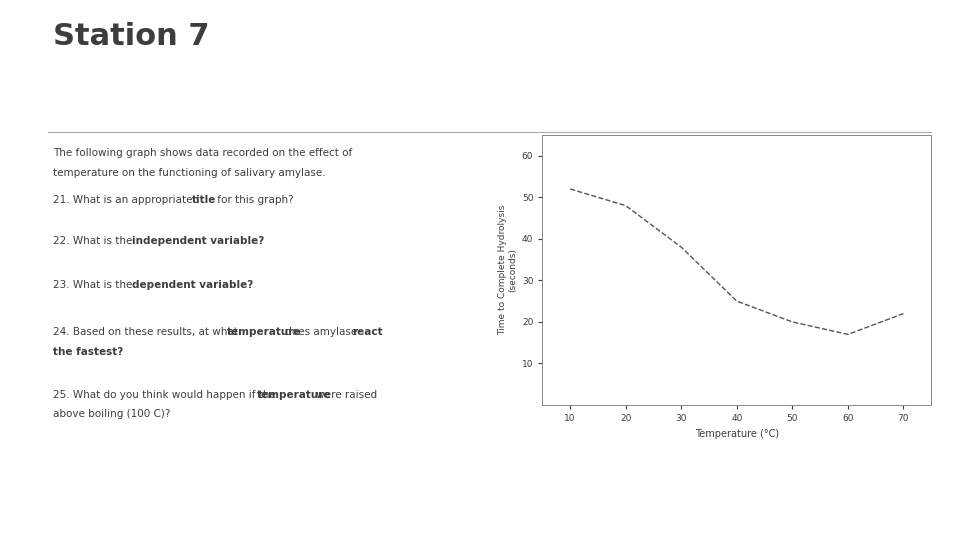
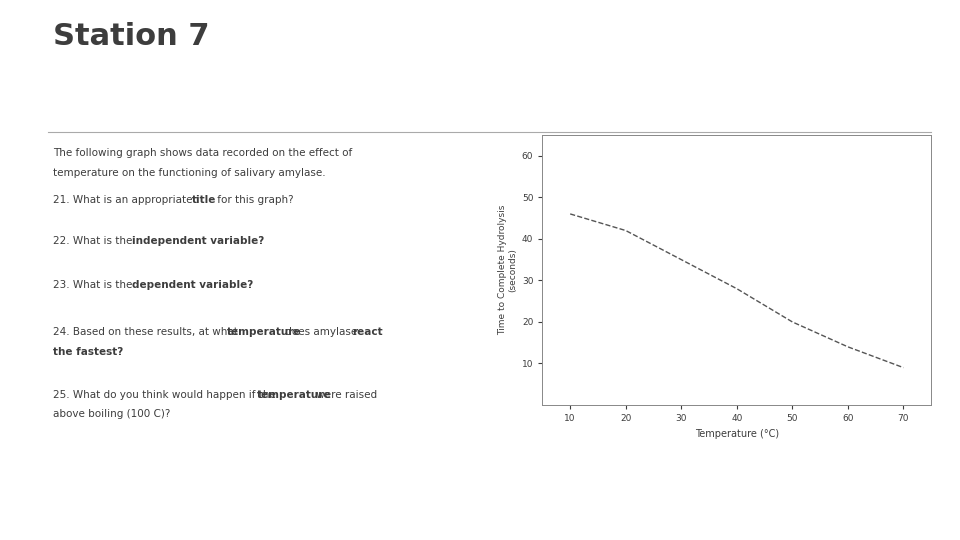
10: 52 -> 46
20: 48 -> 42
30: 38 -> 35
40: 25 -> 28
60: 17 -> 14
70: 22 -> 9
